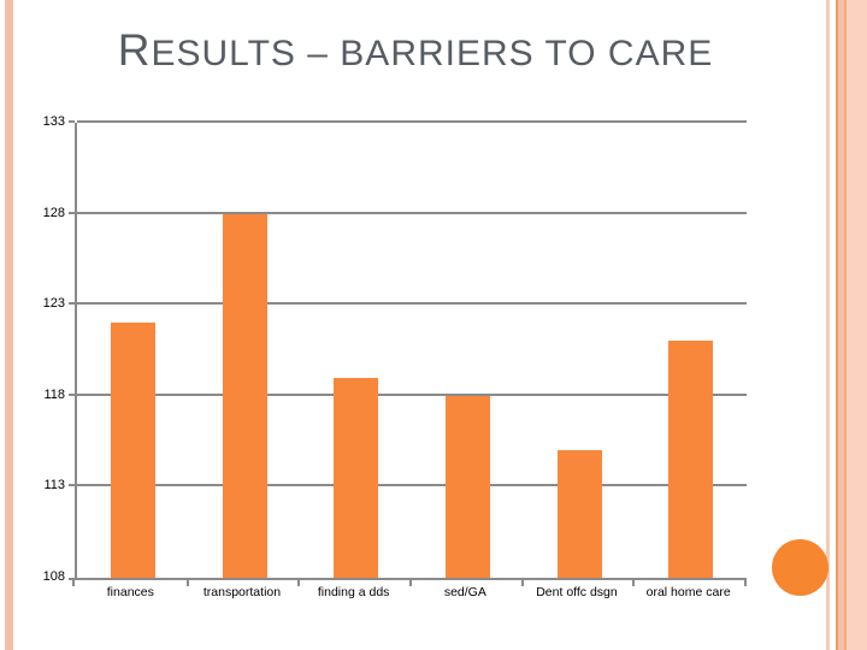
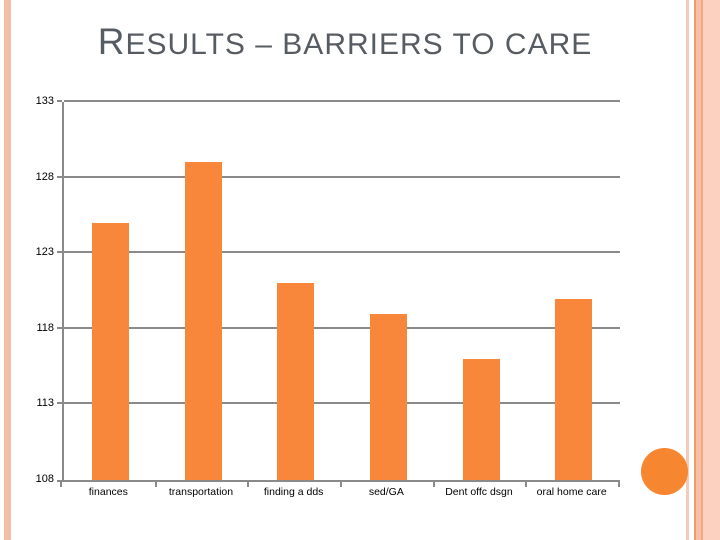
finances: 122 -> 125
transportation: 128 -> 129
finding a dds: 119 -> 121
sed/GA: 118 -> 119
Dent offc dsgn: 115 -> 116
oral home care: 121 -> 120
